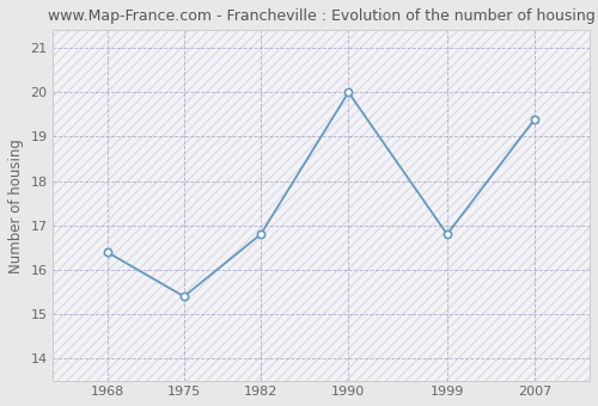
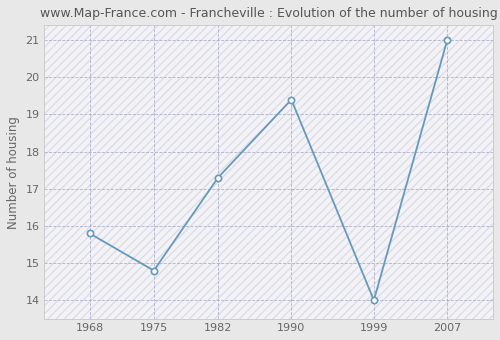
1968: 16.4 -> 15.8
1975: 15.4 -> 14.8
1982: 16.8 -> 17.3
1990: 20.0 -> 19.4
1999: 16.8 -> 14.0
2007: 19.4 -> 21.0
